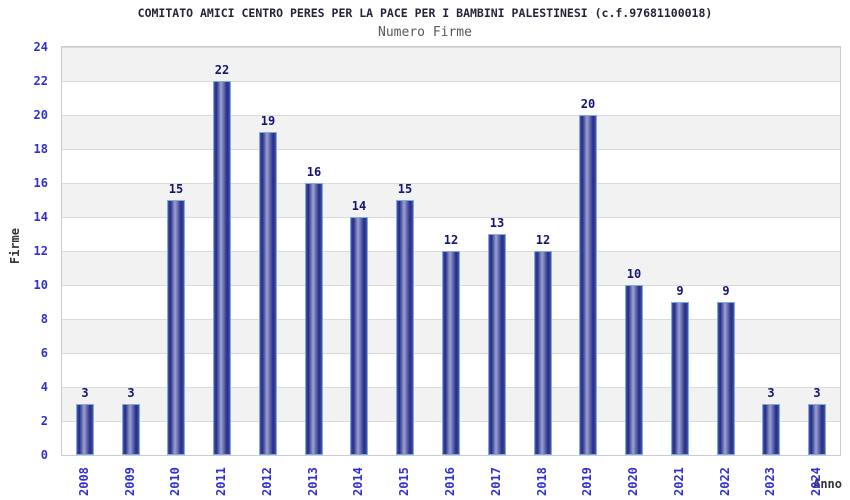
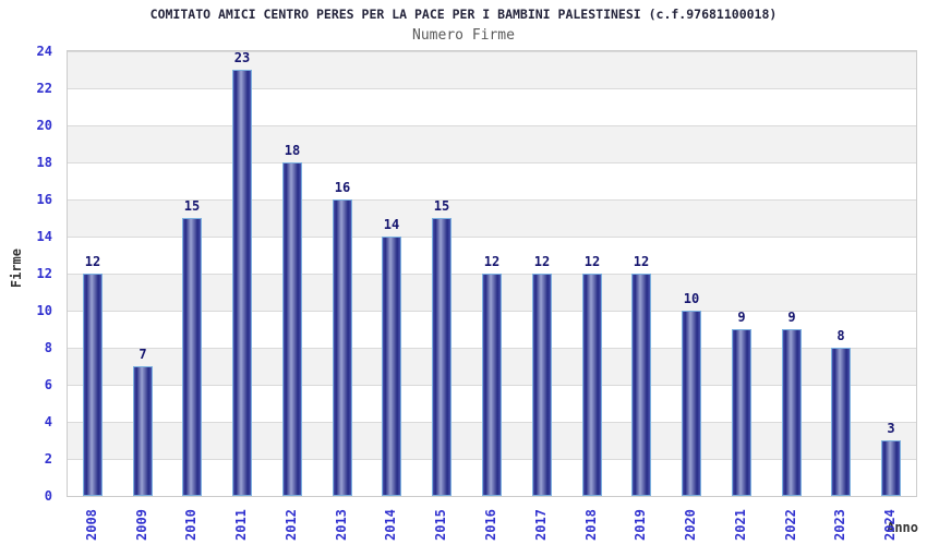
2008: 3 -> 12
2009: 3 -> 7
2011: 22 -> 23
2012: 19 -> 18
2017: 13 -> 12
2019: 20 -> 12
2023: 3 -> 8
